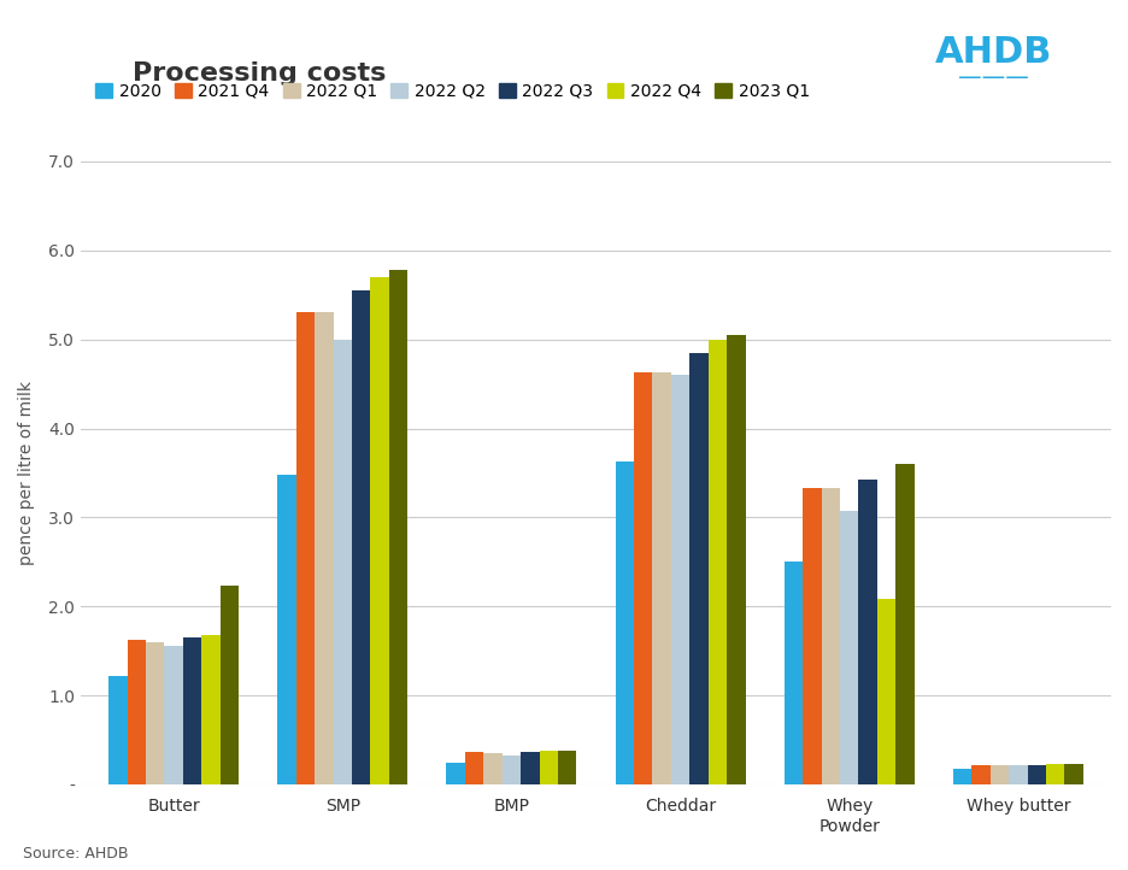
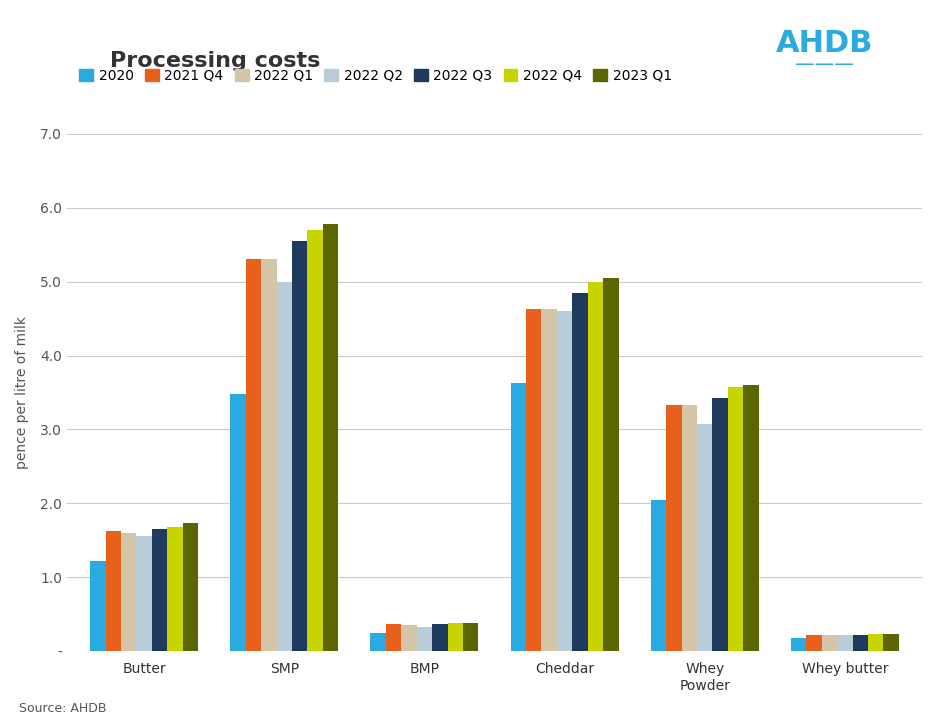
2023 Q1/Butter: 2.24 -> 1.73
2020/Whey Powder: 2.50 -> 2.05
2022 Q4/Whey Powder: 2.08 -> 3.57
